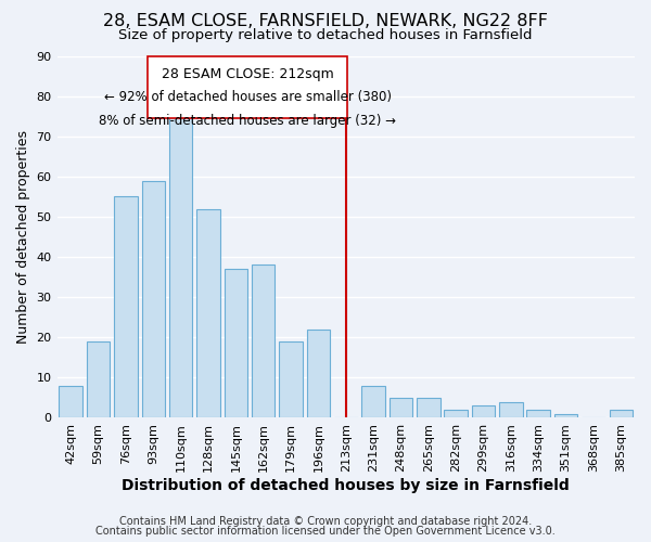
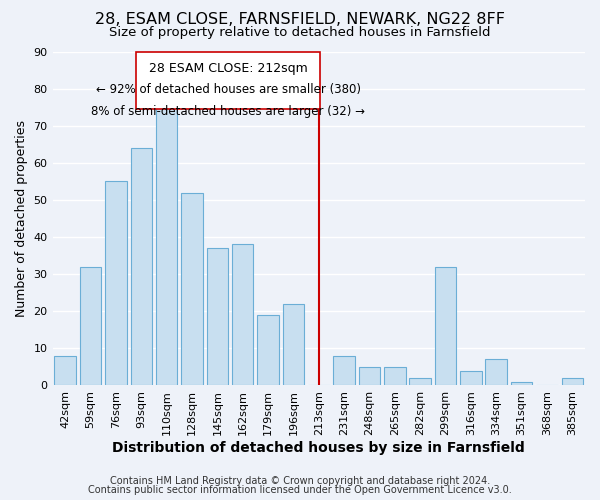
59sqm: 19 -> 32
93sqm: 59 -> 64
299sqm: 3 -> 32
334sqm: 2 -> 7
